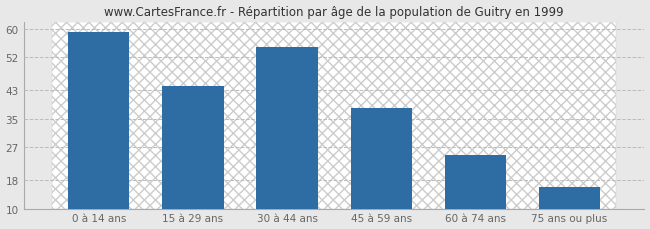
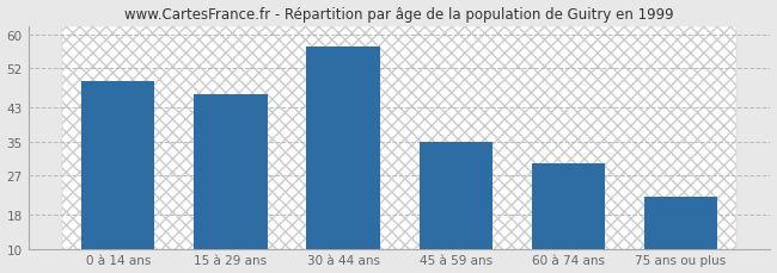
0 à 14 ans: 59 -> 49
15 à 29 ans: 44 -> 46
30 à 44 ans: 55 -> 57
45 à 59 ans: 38 -> 35
60 à 74 ans: 25 -> 30
75 ans ou plus: 16 -> 22
